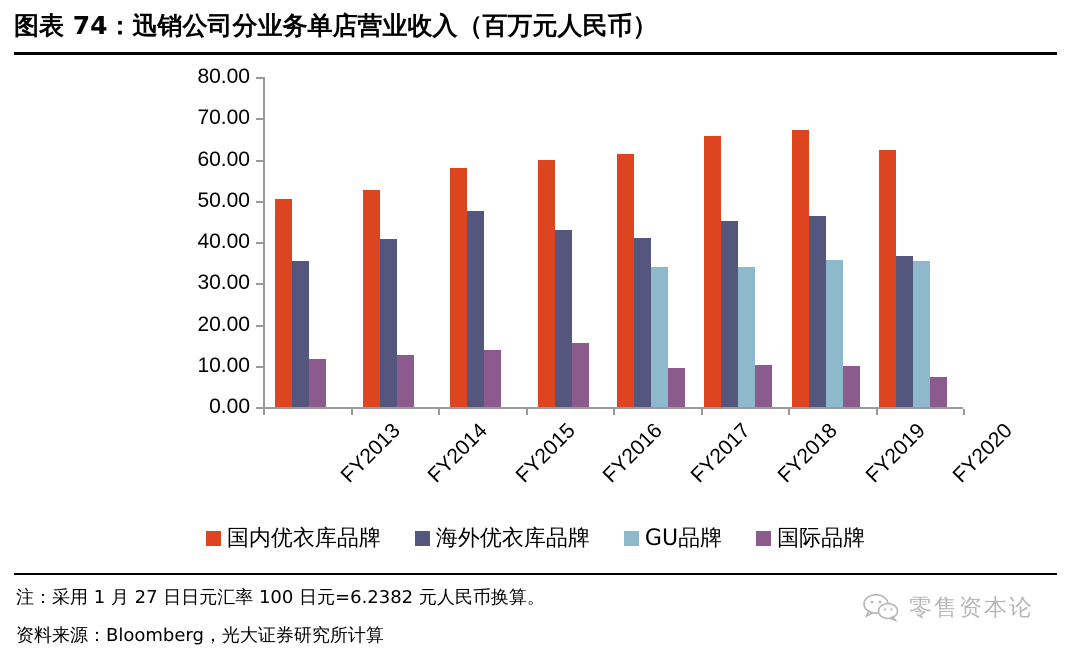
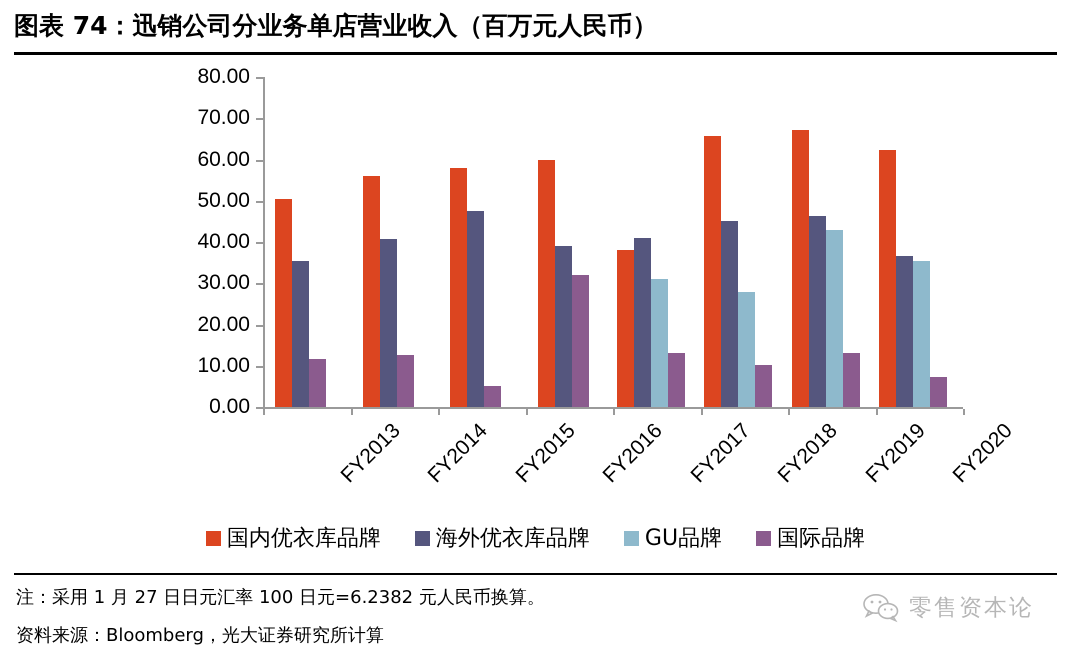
国内优衣库品牌/FY2014: 53 -> 56
国际品牌/FY2015: 14 -> 5
海外优衣库品牌/FY2016: 43 -> 39
国际品牌/FY2016: 15 -> 32
国内优衣库品牌/FY2017: 61 -> 38
GU品牌/FY2017: 34 -> 31
国际品牌/FY2017: 9 -> 13
GU品牌/FY2018: 34 -> 28
GU品牌/FY2019: 36 -> 43
国际品牌/FY2019: 10 -> 13
